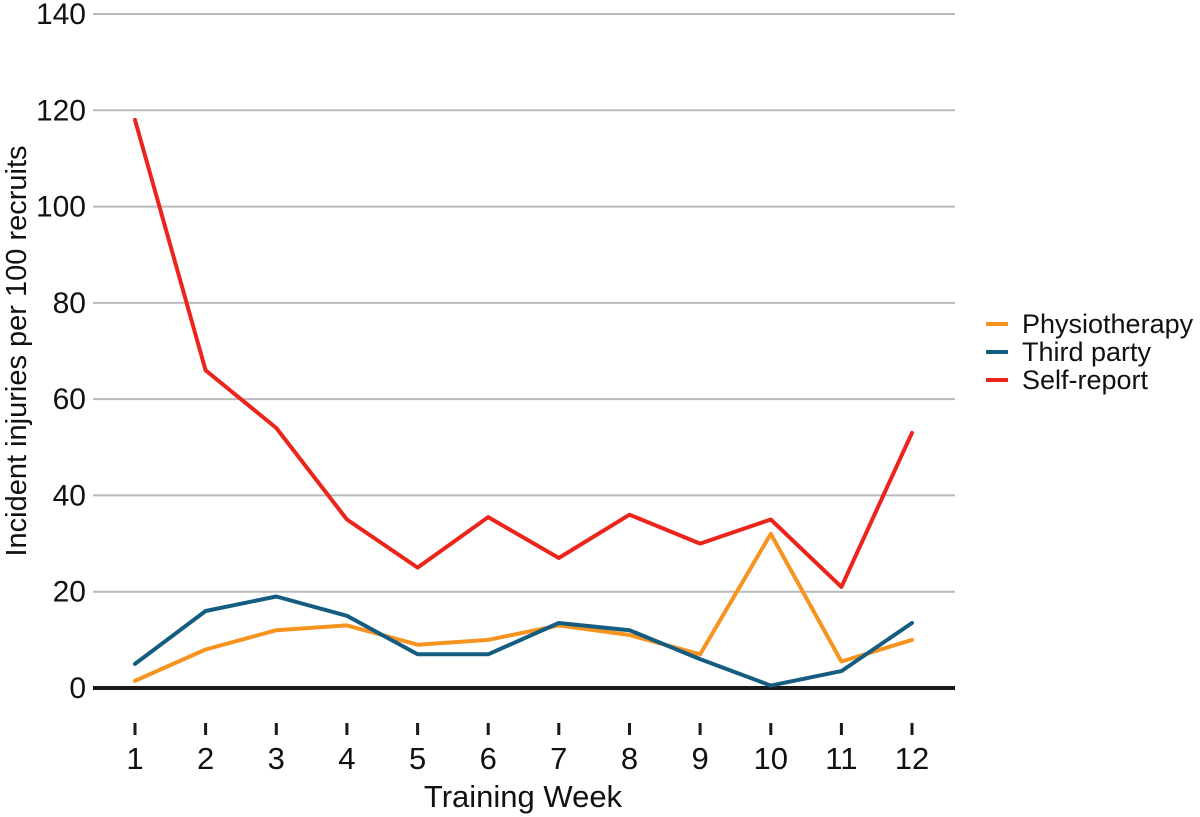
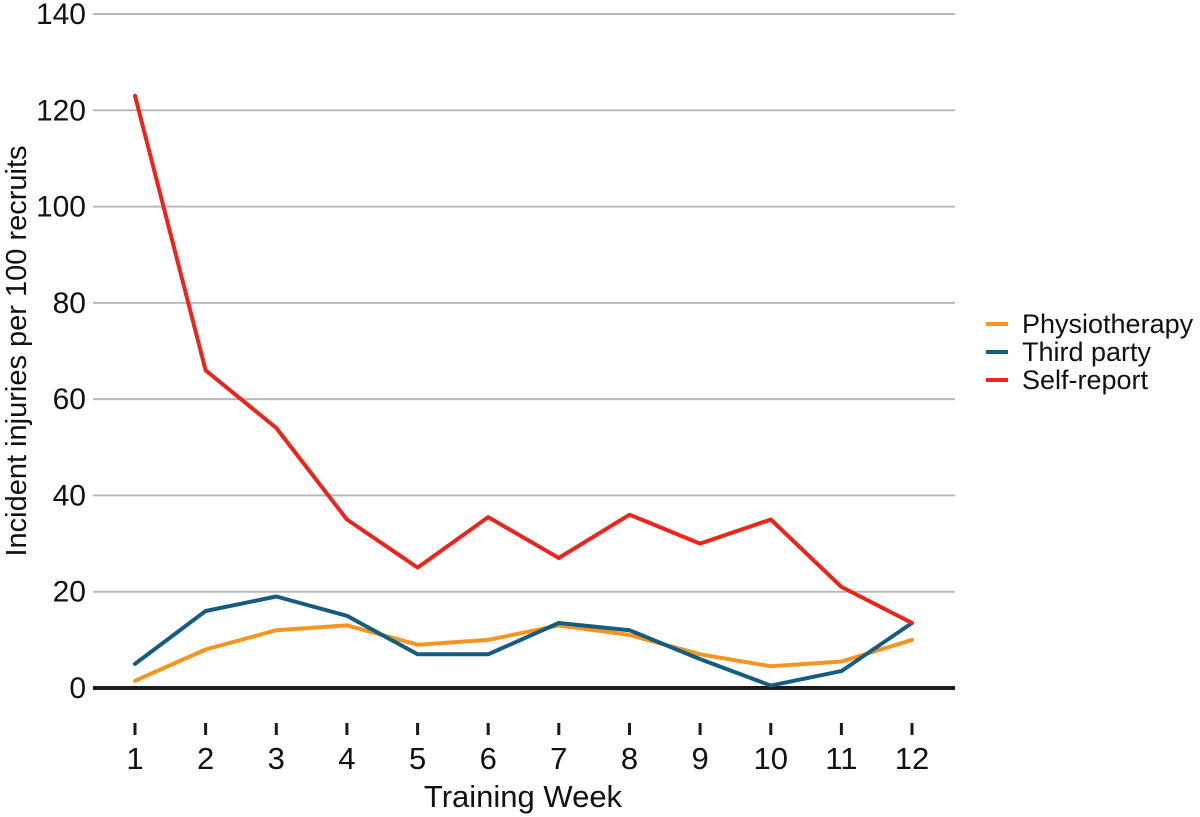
Self-report/1: 118 -> 123
Physiotherapy/10: 32 -> 4
Self-report/12: 53 -> 14
